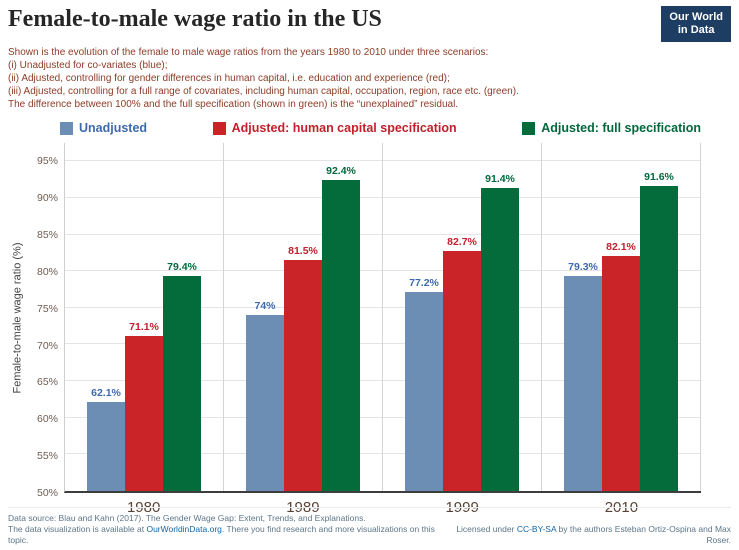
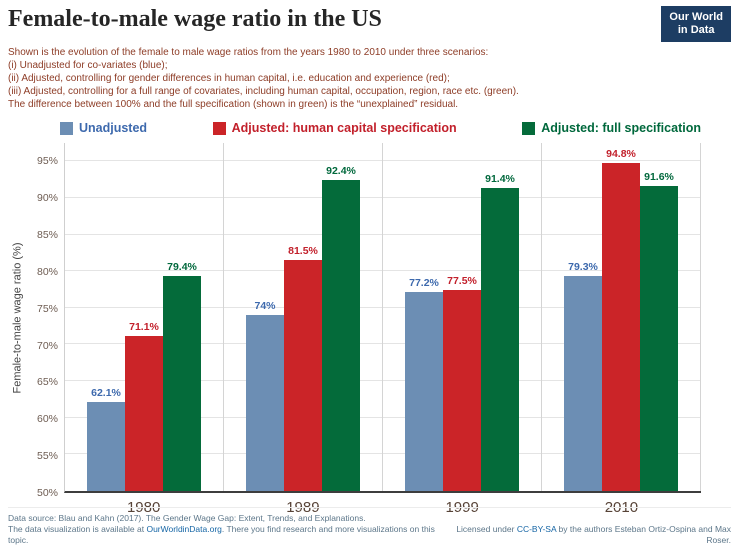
Adjusted: human capital specification/1999: 82.7% -> 77.5%
Adjusted: human capital specification/2010: 82.1% -> 94.8%
